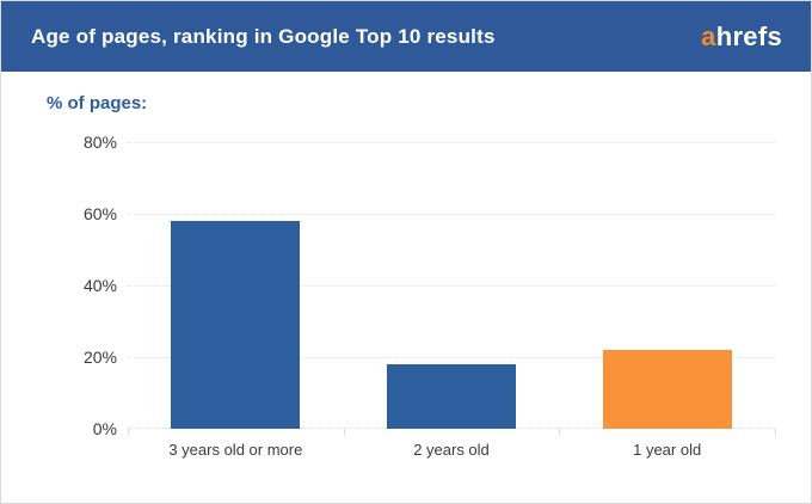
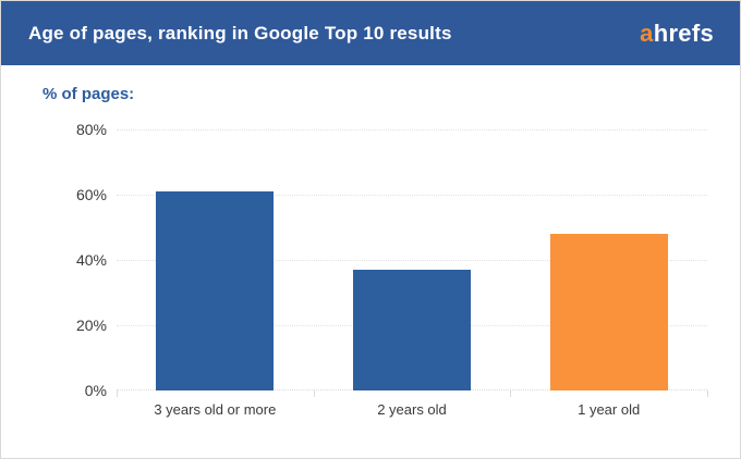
3 years old or more: 58% -> 61%
2 years old: 18% -> 37%
1 year old: 22% -> 48%
